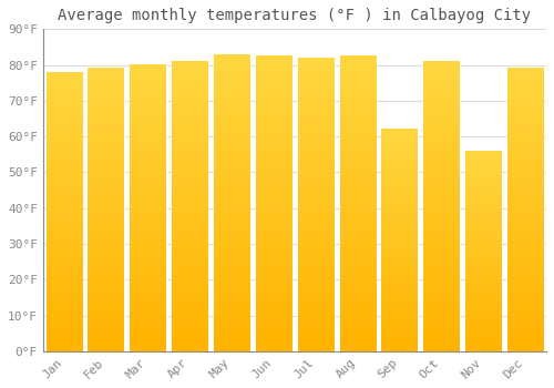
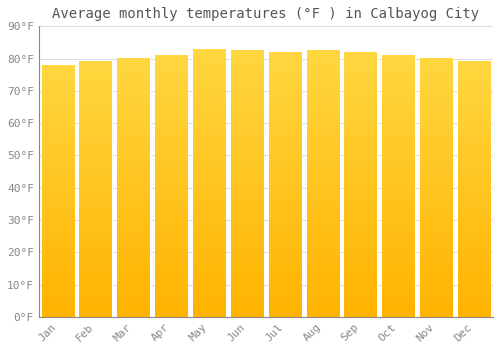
Sep: 62.0°F -> 82.0°F
Nov: 56.0°F -> 80.0°F
